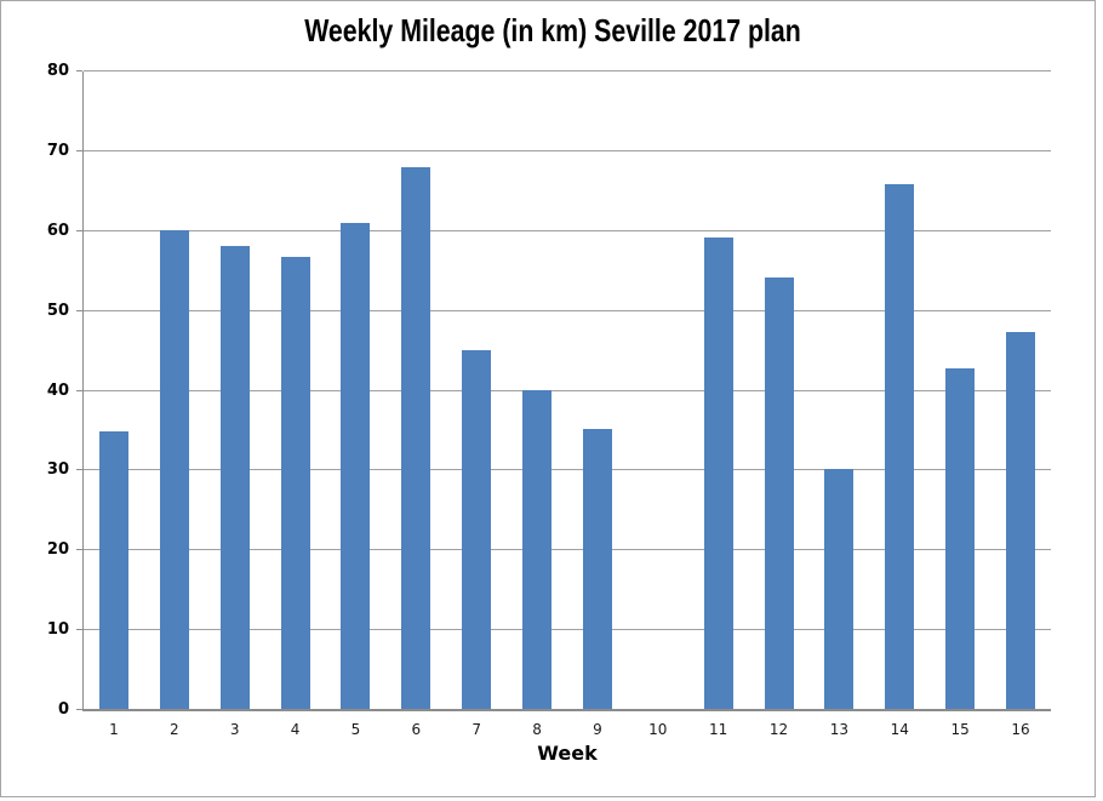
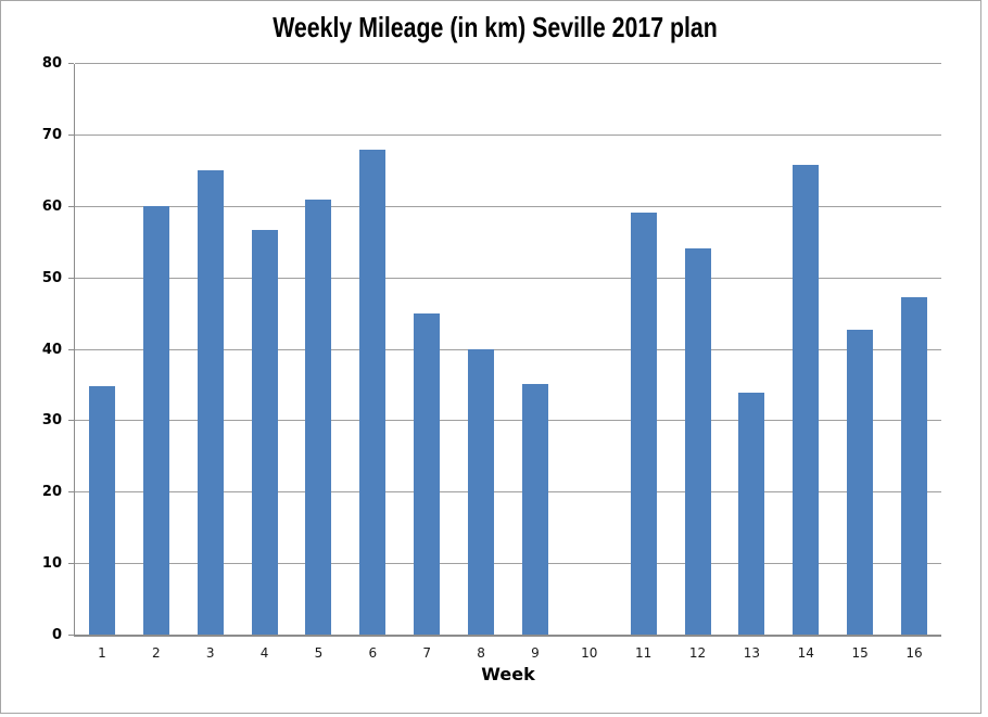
3: 58 -> 65
13: 30 -> 34
